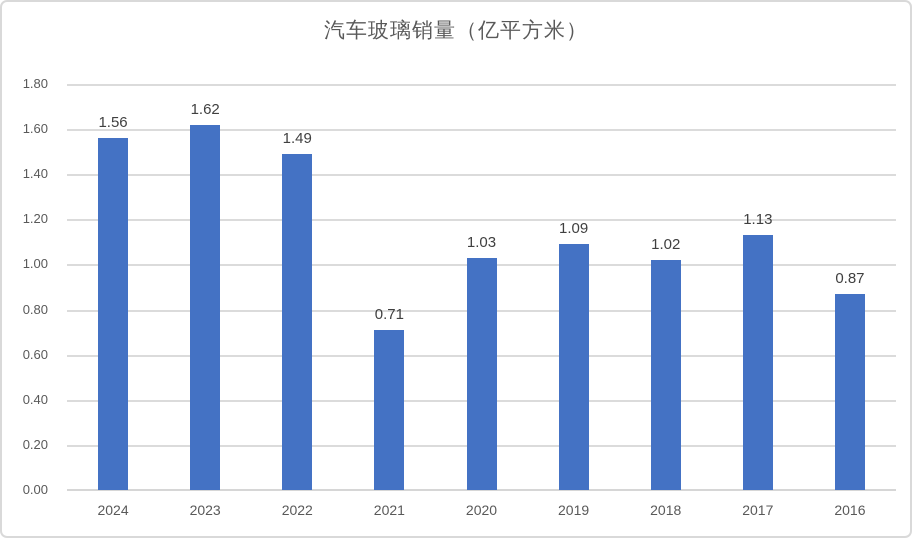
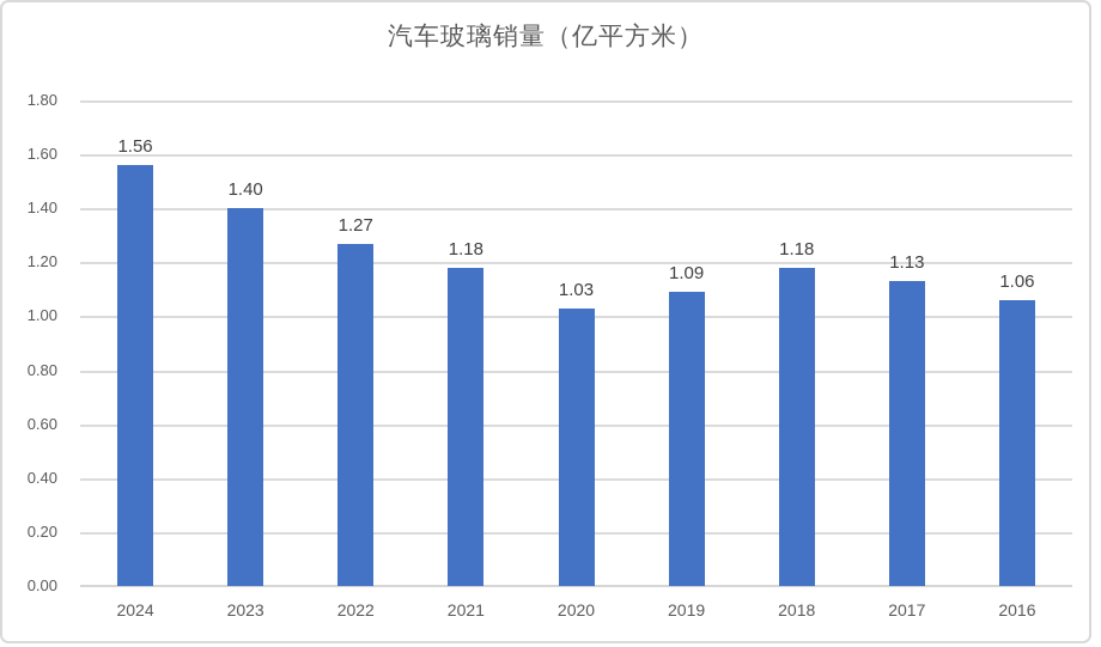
2023: 1.62 -> 1.40
2022: 1.49 -> 1.27
2021: 0.71 -> 1.18
2018: 1.02 -> 1.18
2016: 0.87 -> 1.06
